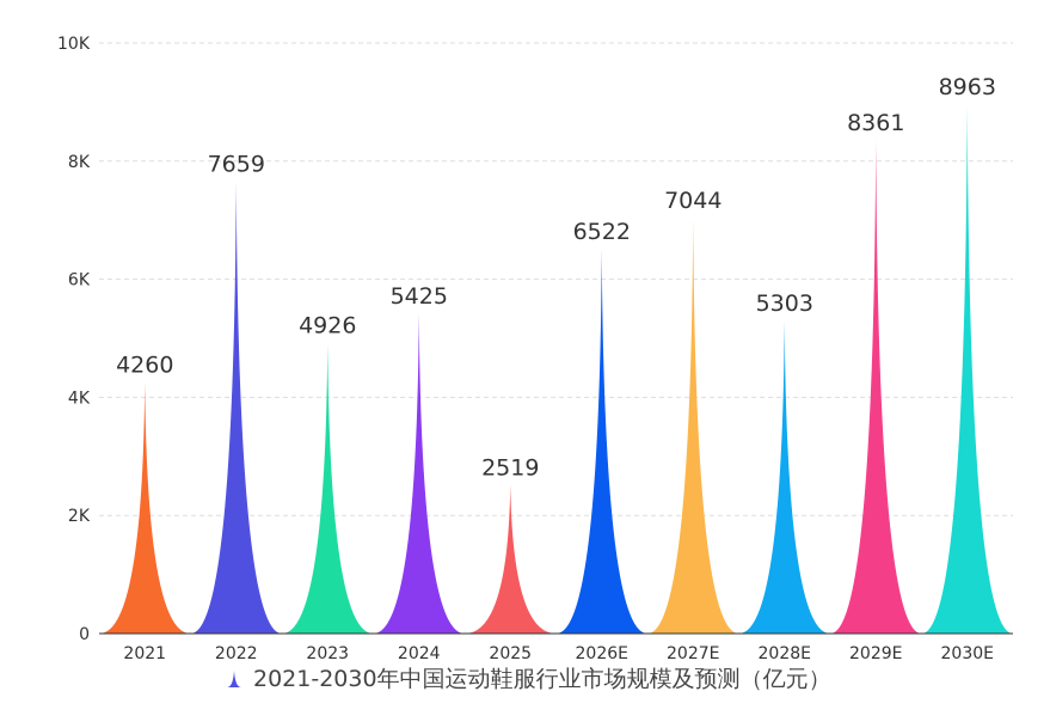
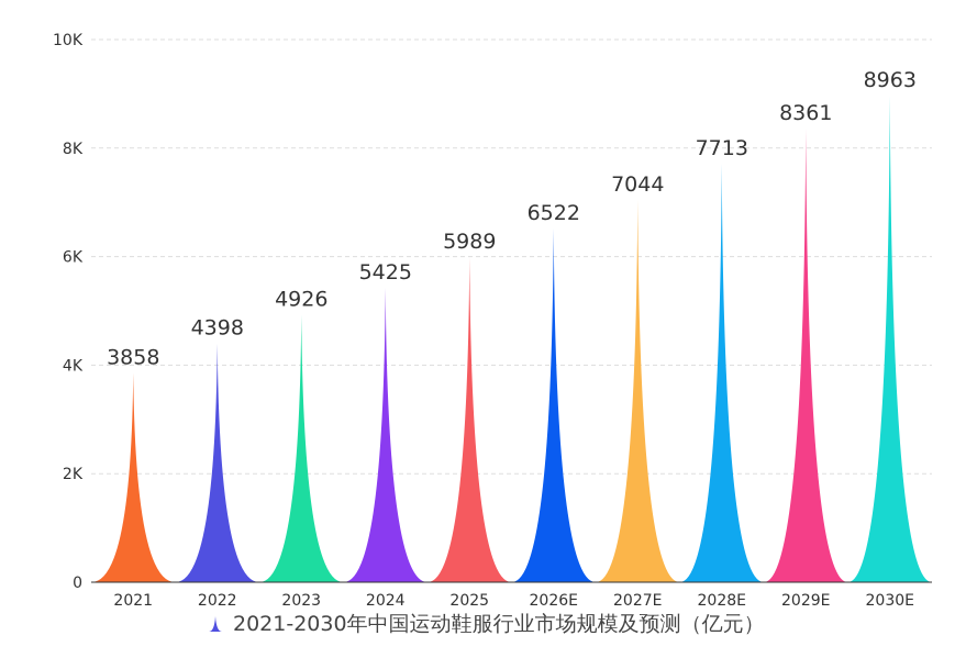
2021: 4260 -> 3858
2022: 7659 -> 4398
2025: 2519 -> 5989
2028E: 5303 -> 7713
